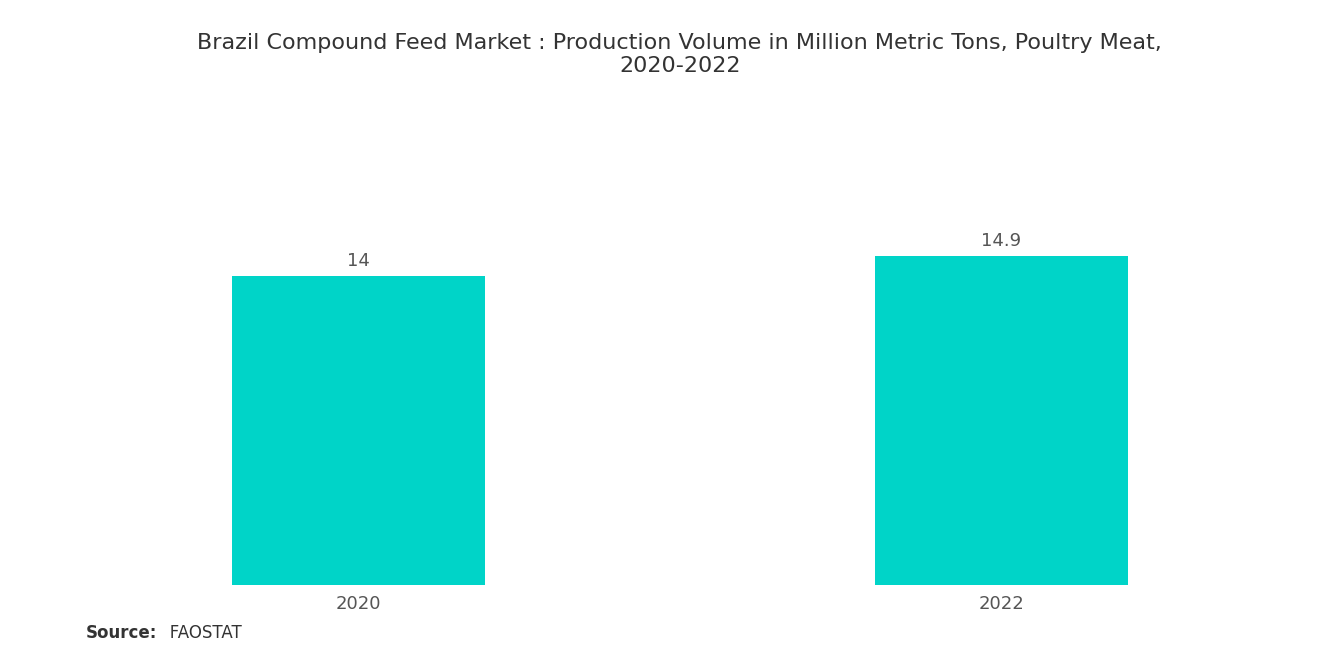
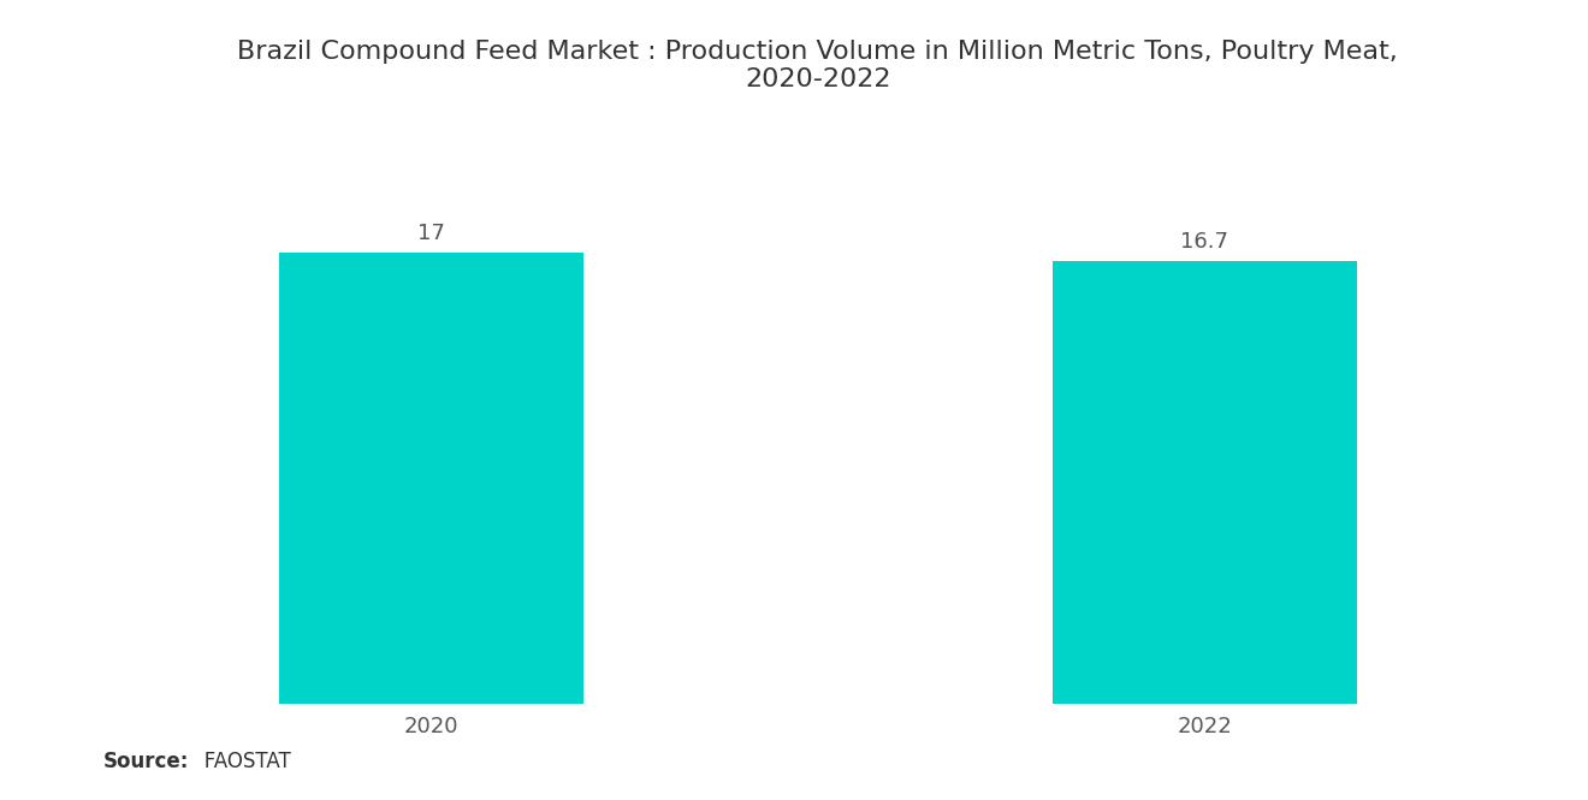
2020: 14 -> 17
2022: 14.9 -> 16.7
